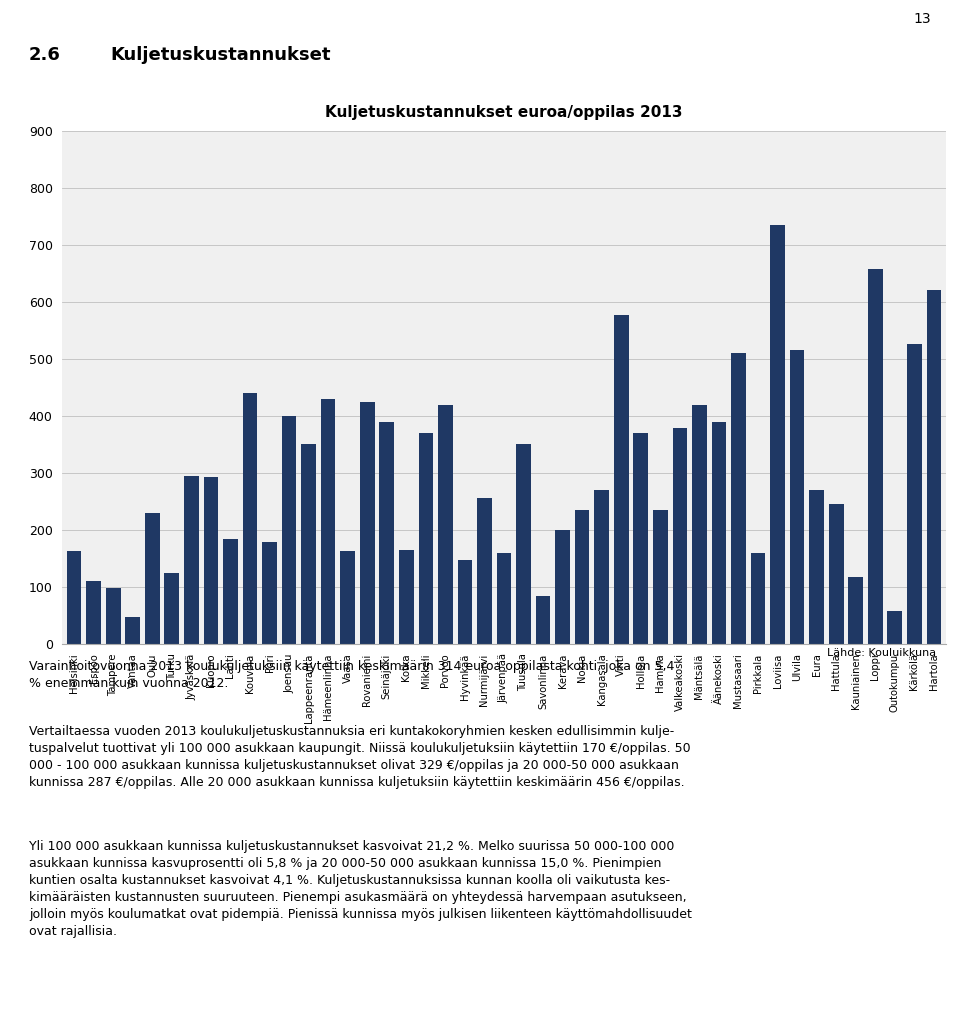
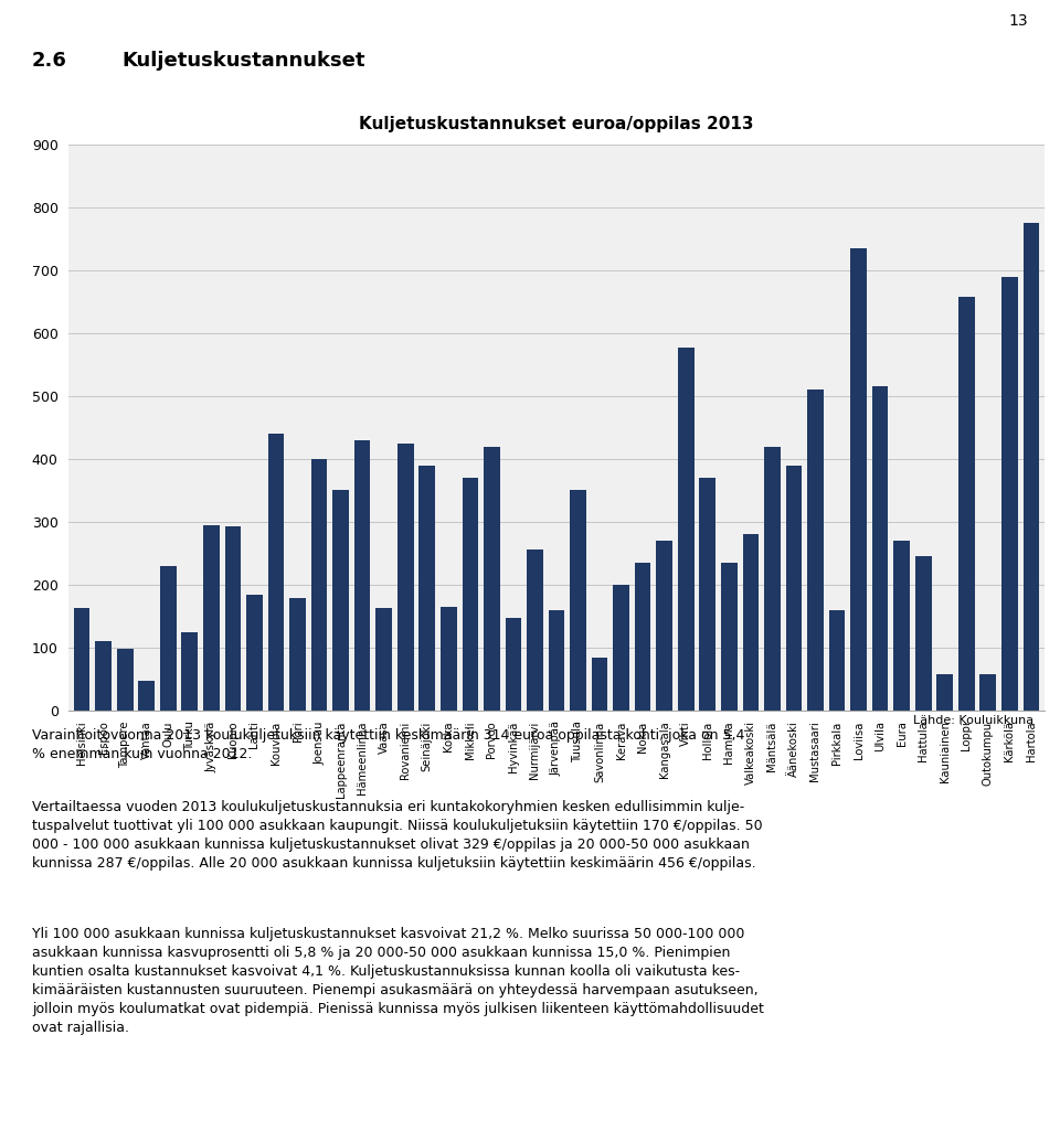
Valkeakoski: 378 -> 280
Kauniainen: 118 -> 57
Kärkölä: 526 -> 690
Hartola: 622 -> 775
